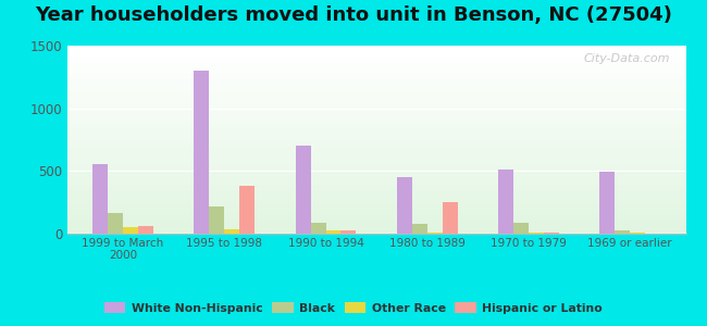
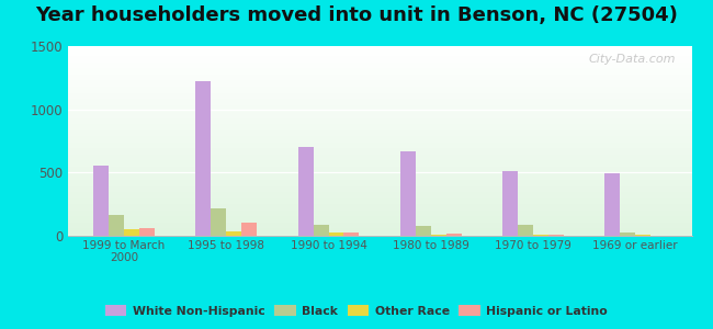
White Non-Hispanic/1995 to 1998: 1300 -> 1220
Hispanic or Latino/1995 to 1998: 380 -> 100
White Non-Hispanic/1980 to 1989: 450 -> 660
Hispanic or Latino/1980 to 1989: 250 -> 10
